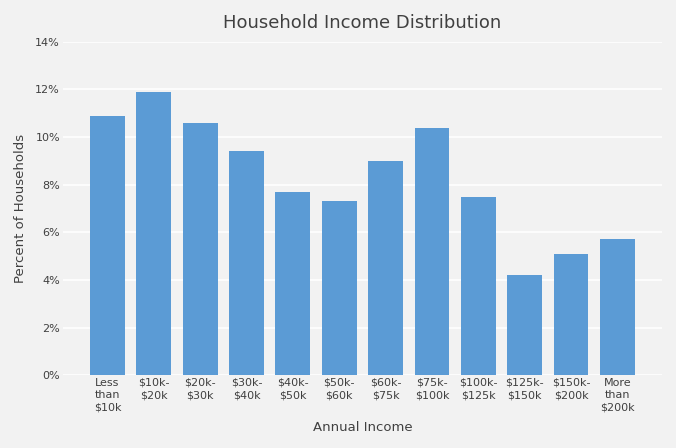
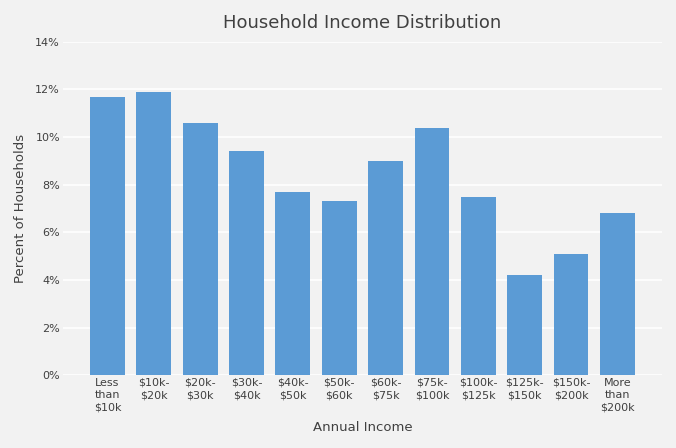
Less than $10k: 10.9% -> 11.7%
More than $200k: 5.7% -> 6.8%
